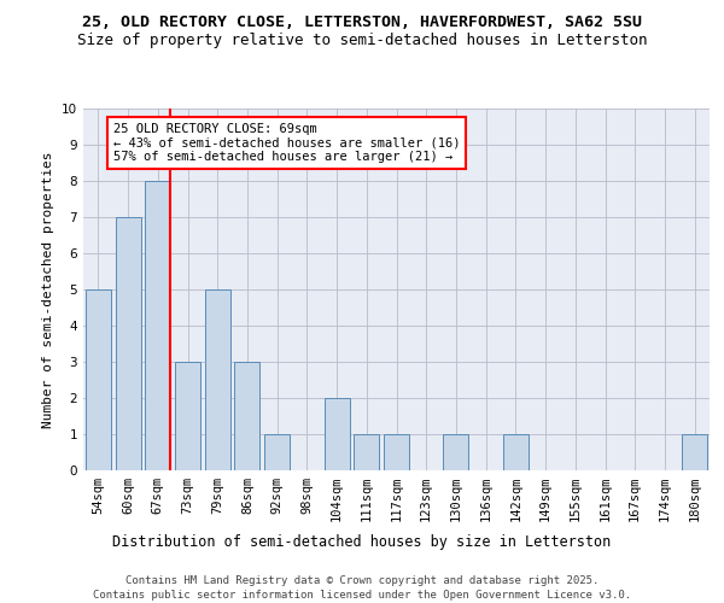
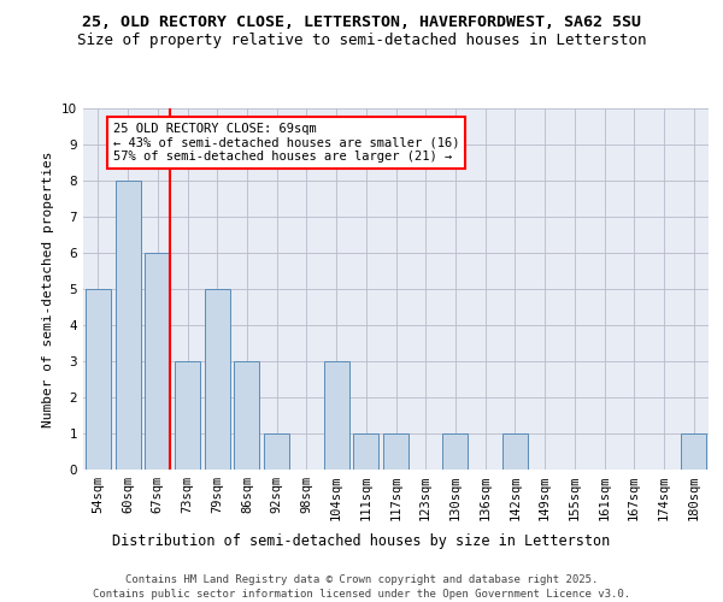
60sqm: 7 -> 8
67sqm: 8 -> 6
104sqm: 2 -> 3
